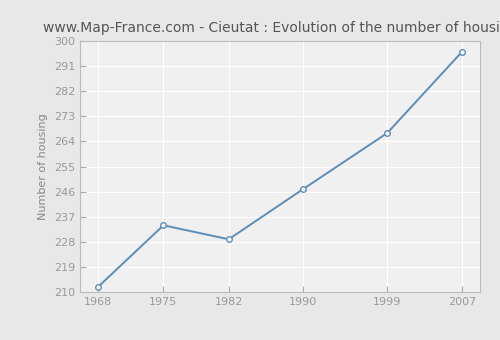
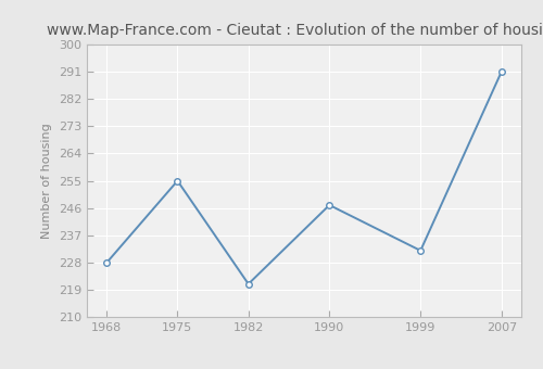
1968: 212 -> 228
1975: 234 -> 255
1982: 229 -> 221
1999: 267 -> 232
2007: 296 -> 291
